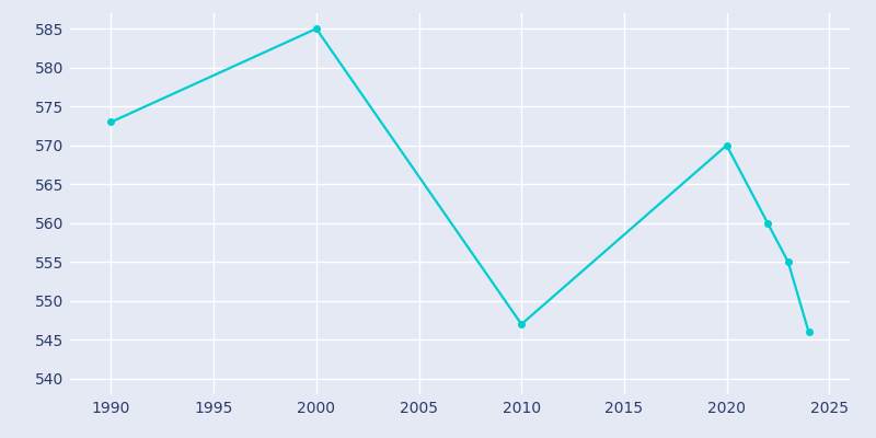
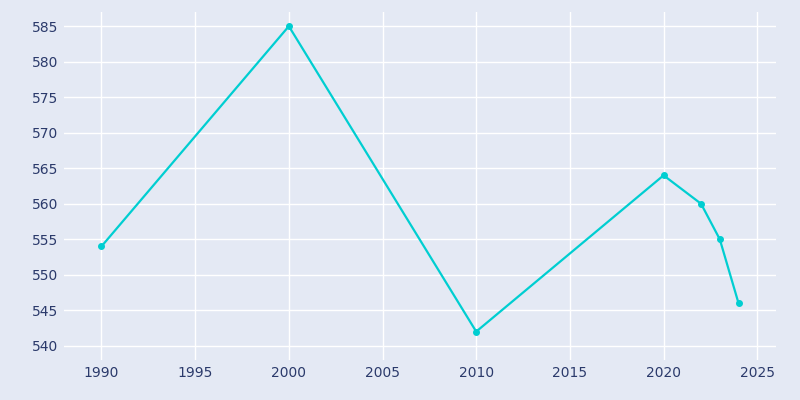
1990: 573 -> 554
2010: 547 -> 542
2020: 570 -> 564
